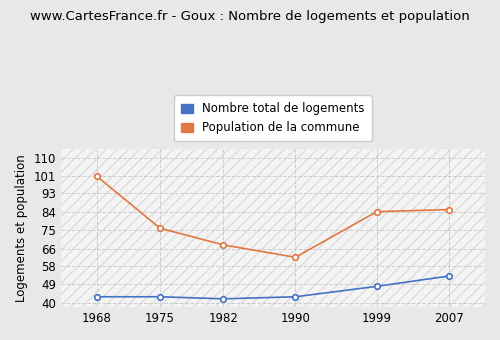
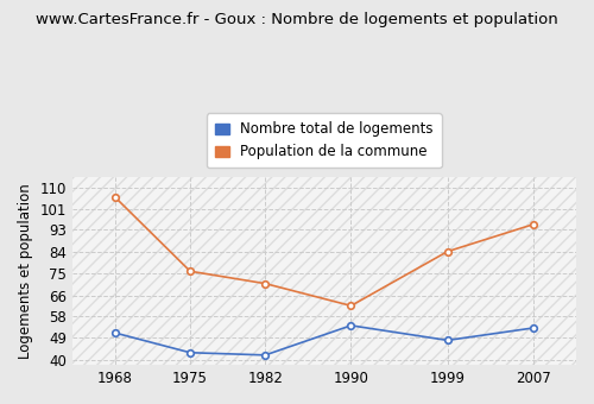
Nombre total de logements/1968: 43 -> 51
Population de la commune/1968: 101 -> 106
Population de la commune/1982: 68 -> 71
Nombre total de logements/1990: 43 -> 54
Population de la commune/2007: 85 -> 95
